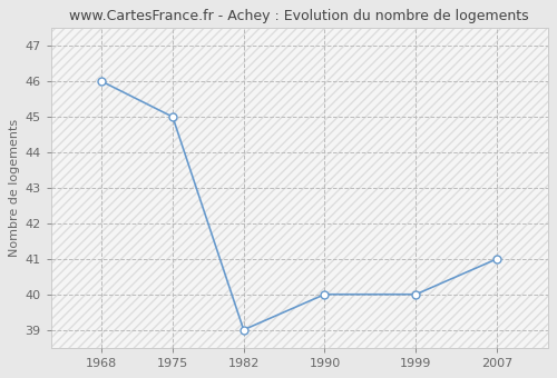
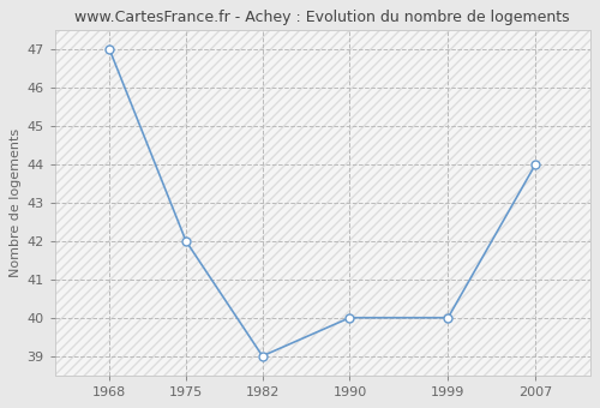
1968: 46 -> 47
1975: 45 -> 42
2007: 41 -> 44
